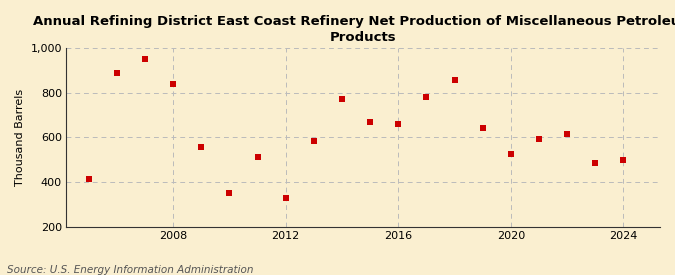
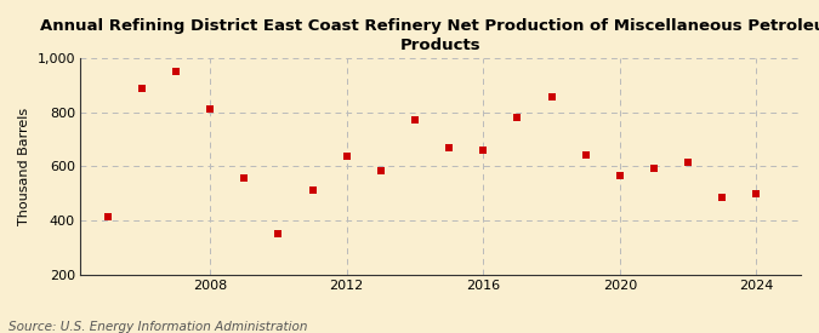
2008: 840 -> 810
2012: 330 -> 635
2020: 525 -> 565
